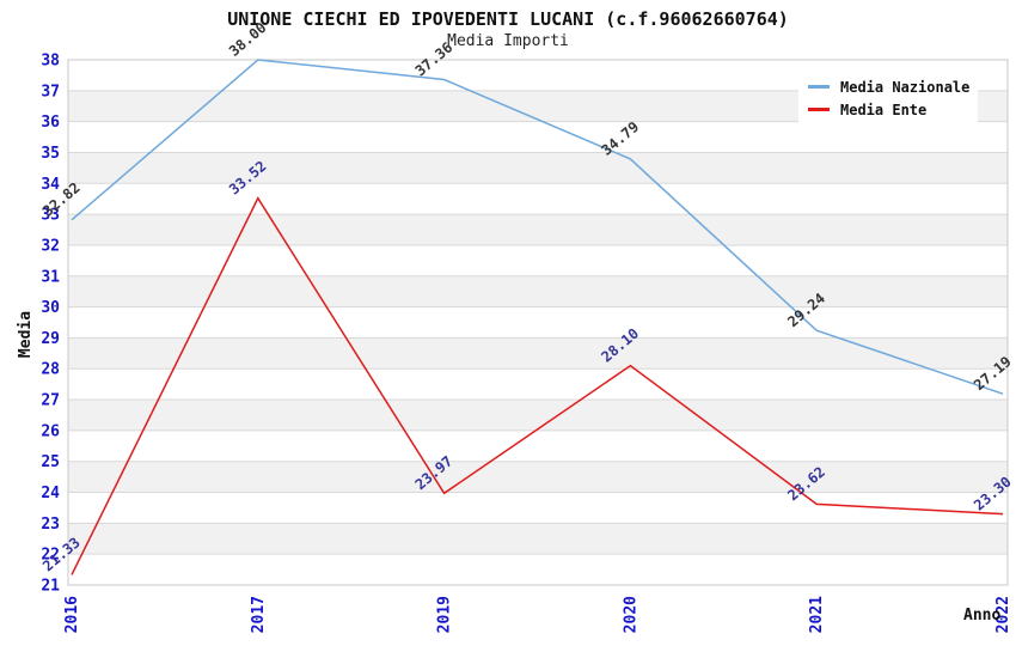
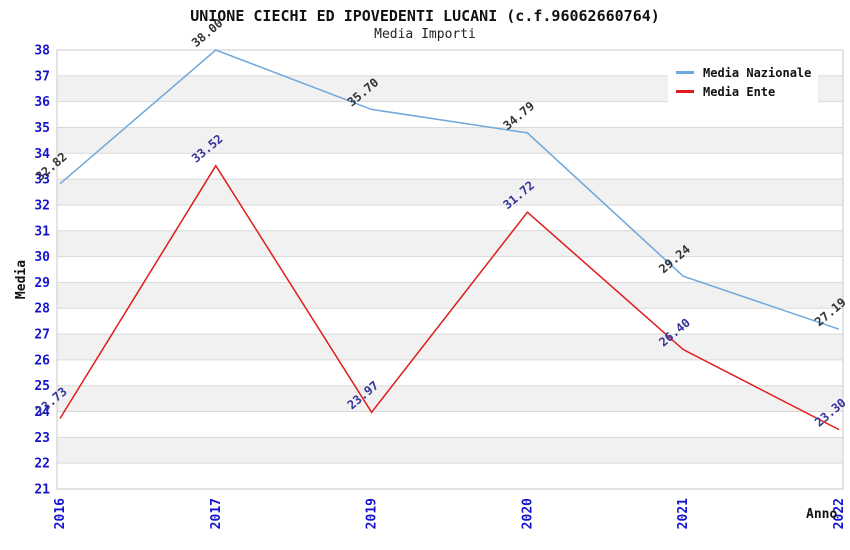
Media Ente/2016: 21.33 -> 23.73
Media Nazionale/2019: 37.36 -> 35.70
Media Ente/2020: 28.10 -> 31.72
Media Ente/2021: 23.62 -> 26.40
